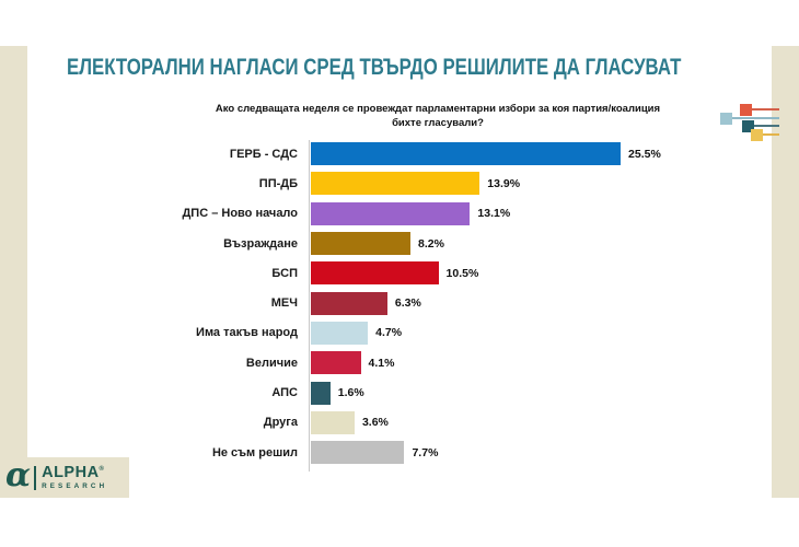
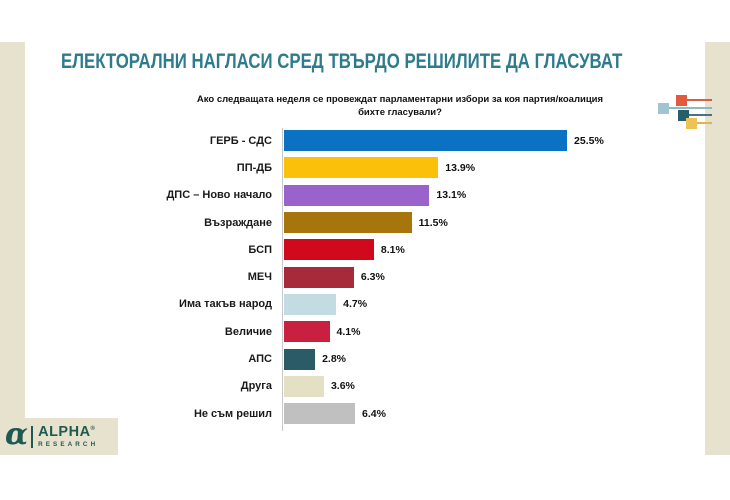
Възраждане: 8.2% -> 11.5%
БСП: 10.5% -> 8.1%
АПС: 1.6% -> 2.8%
Не съм решил: 7.7% -> 6.4%
